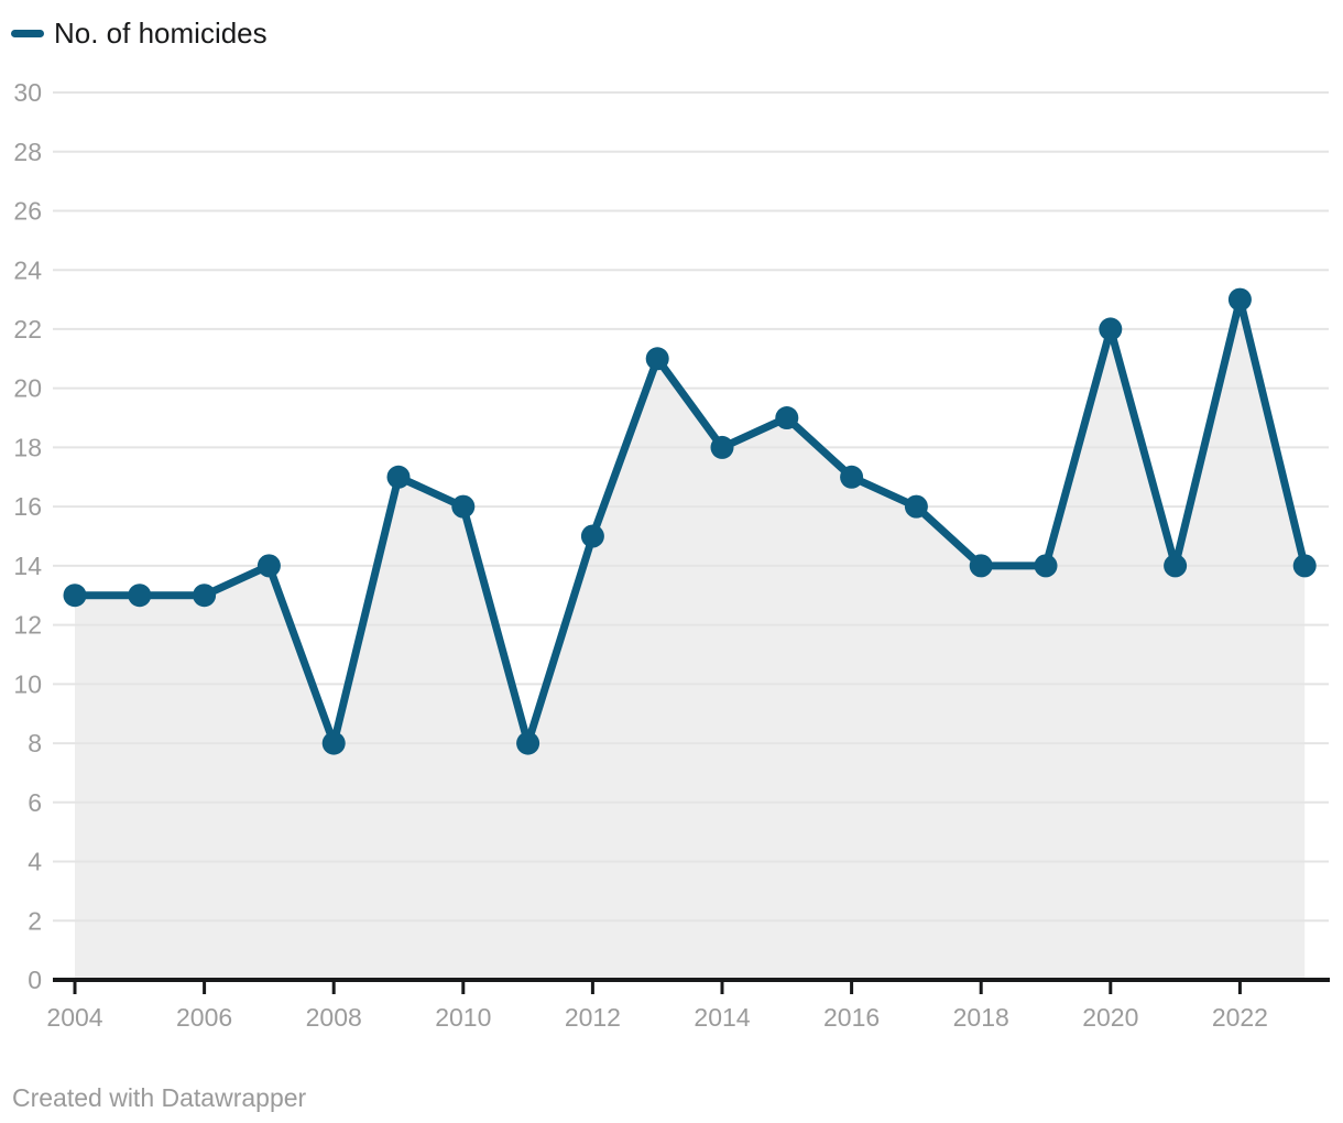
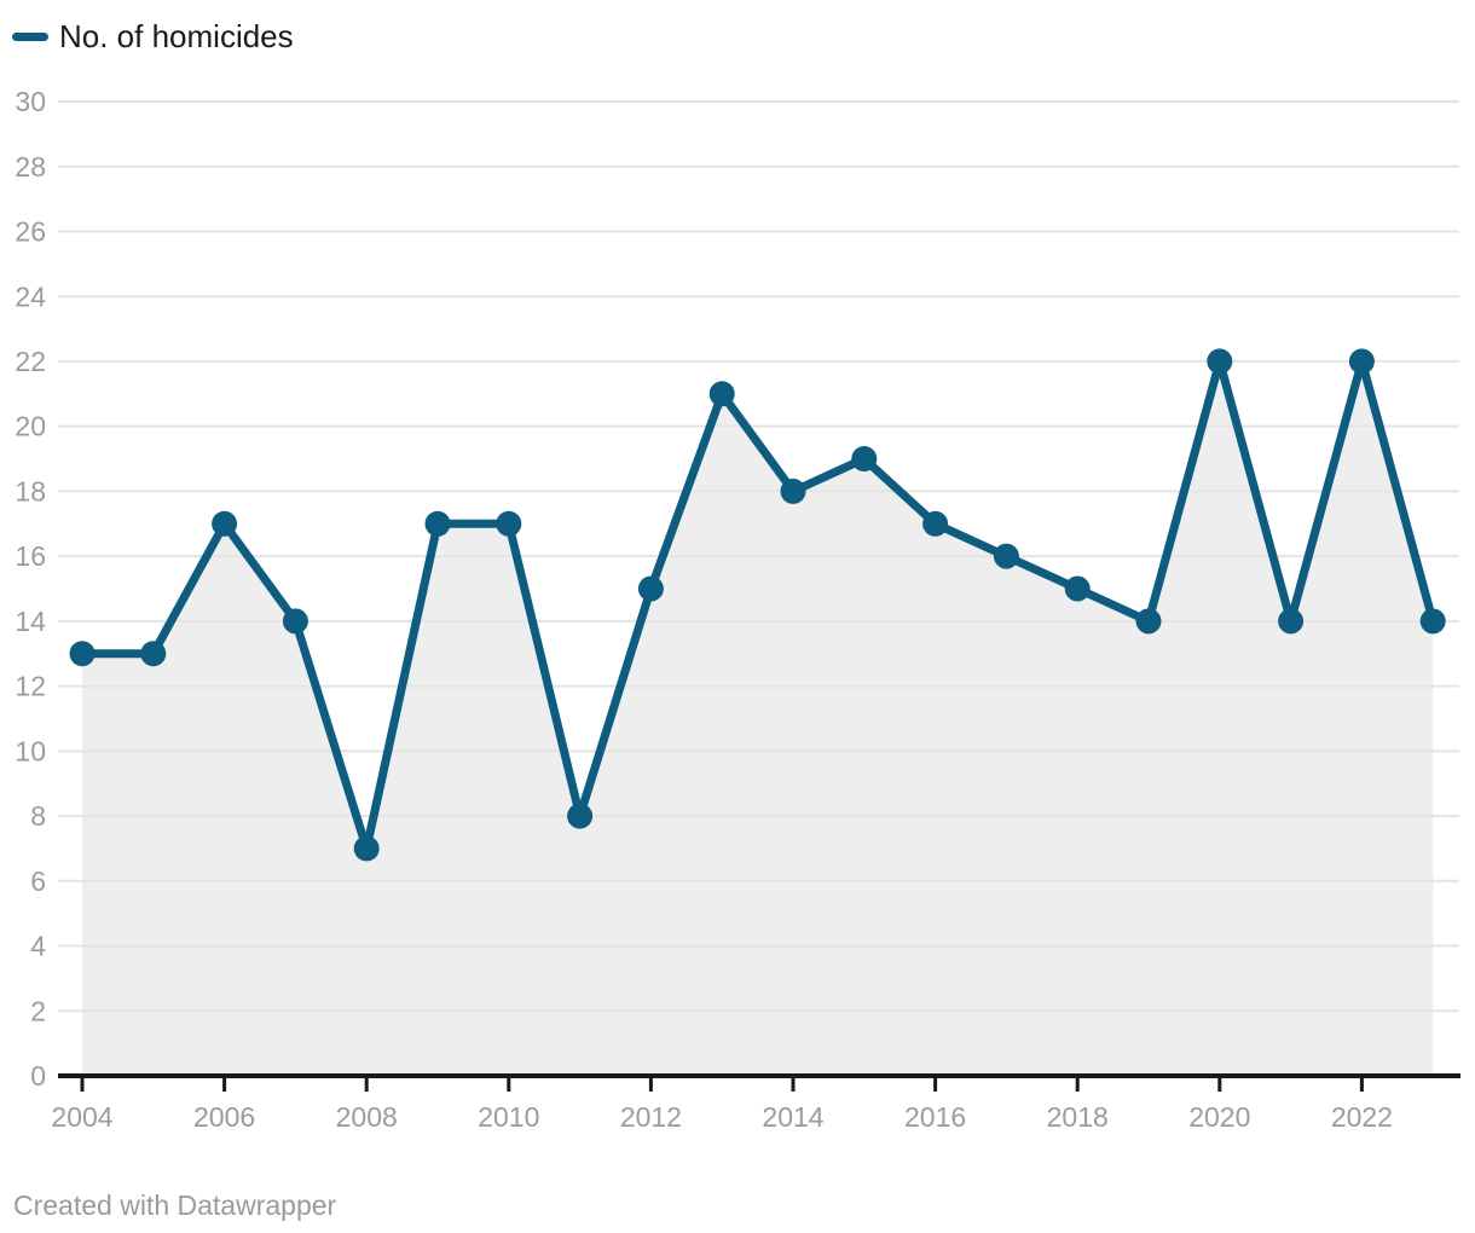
2006: 13 -> 17
2008: 8 -> 7
2010: 16 -> 17
2018: 14 -> 15
2022: 23 -> 22
